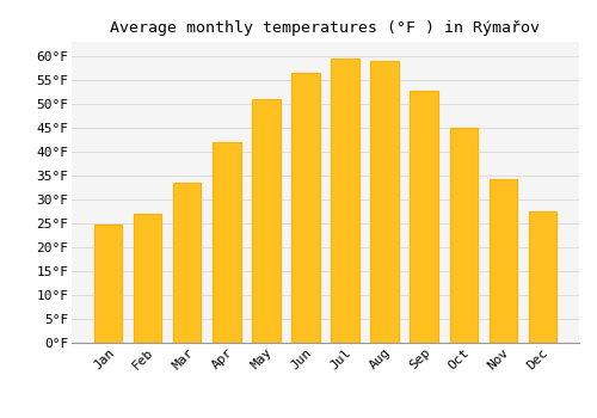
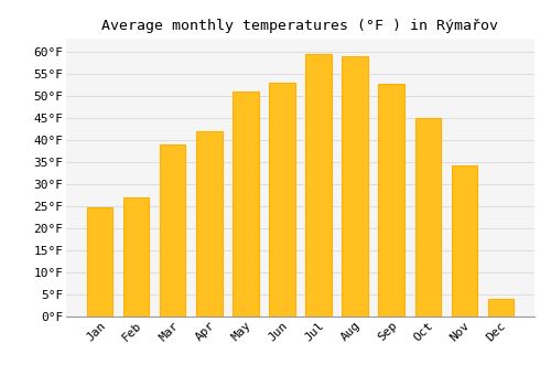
Mar: 33.4°F -> 39.0°F
Jun: 56.5°F -> 53.0°F
Dec: 27.5°F -> 4.0°F
